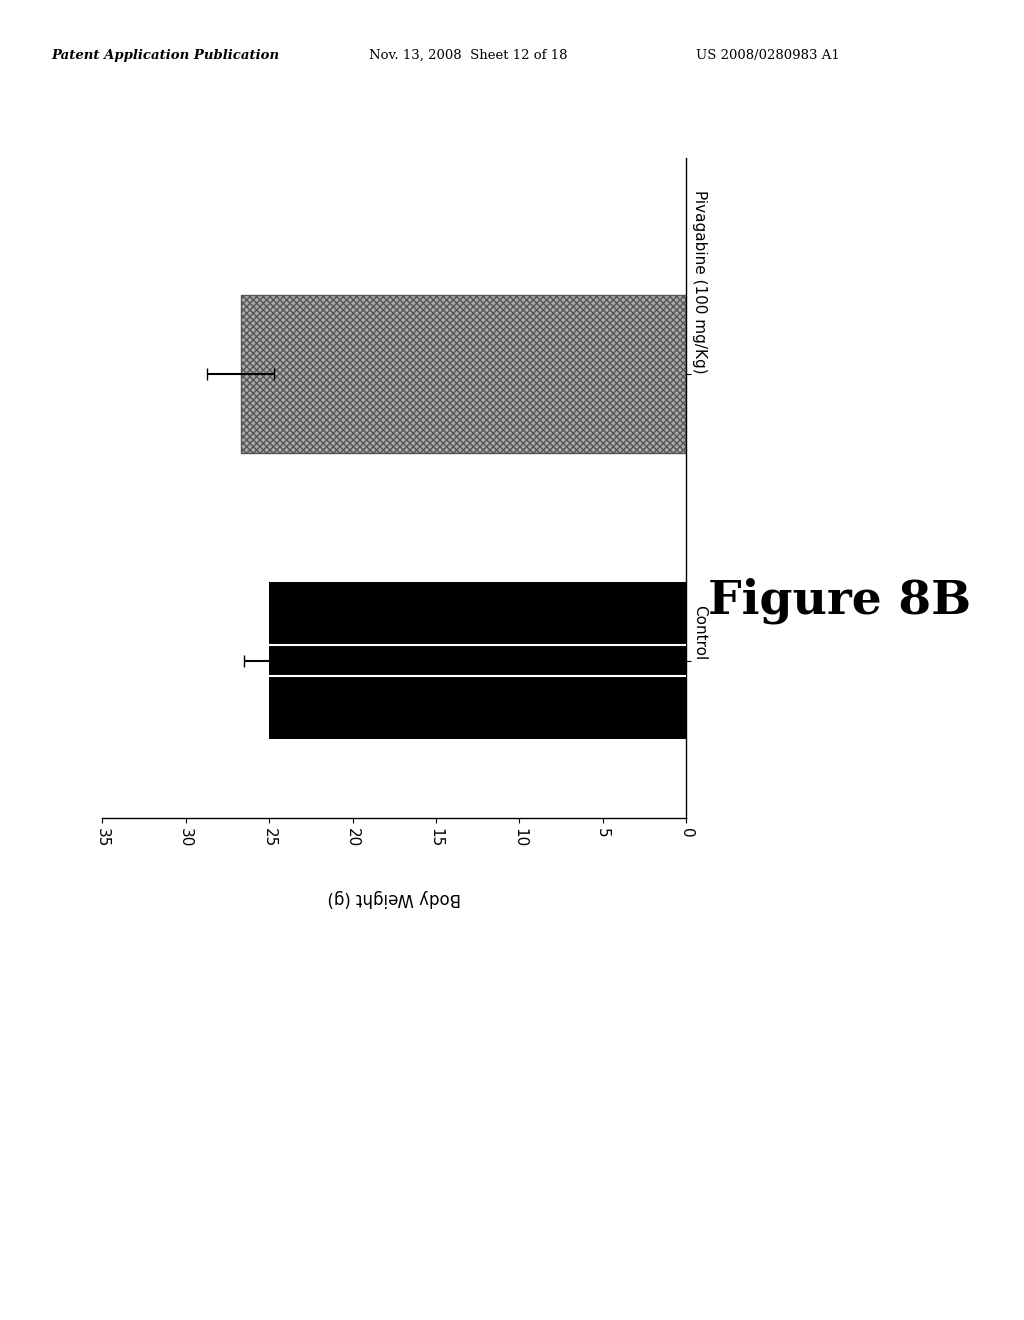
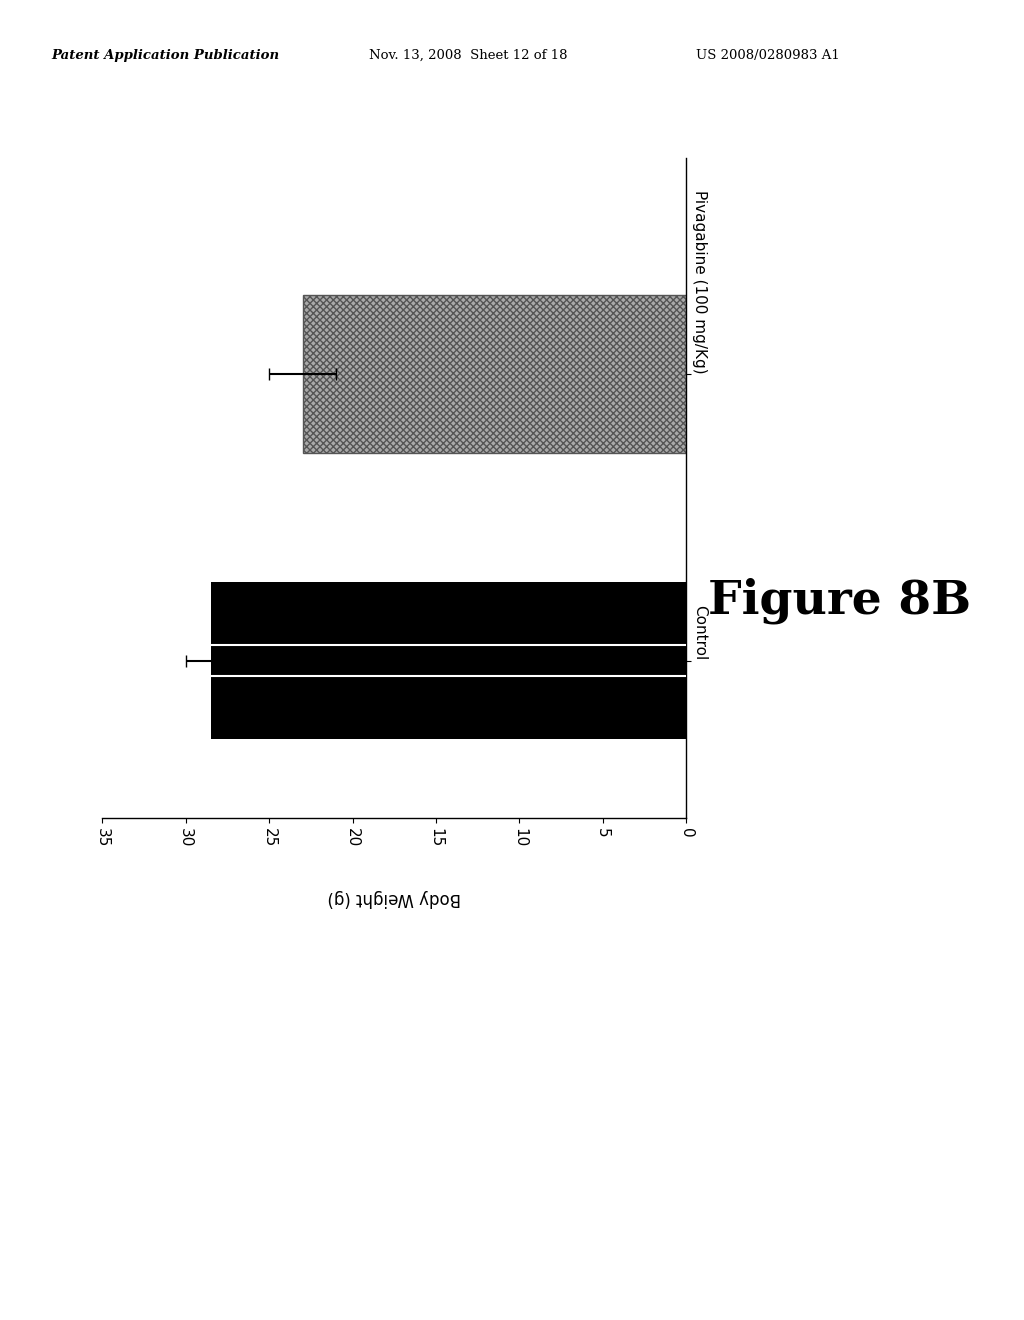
Pivagabine (100 mg/Kg): 26.7 -> 23.0
Control: 25.0 -> 28.5
